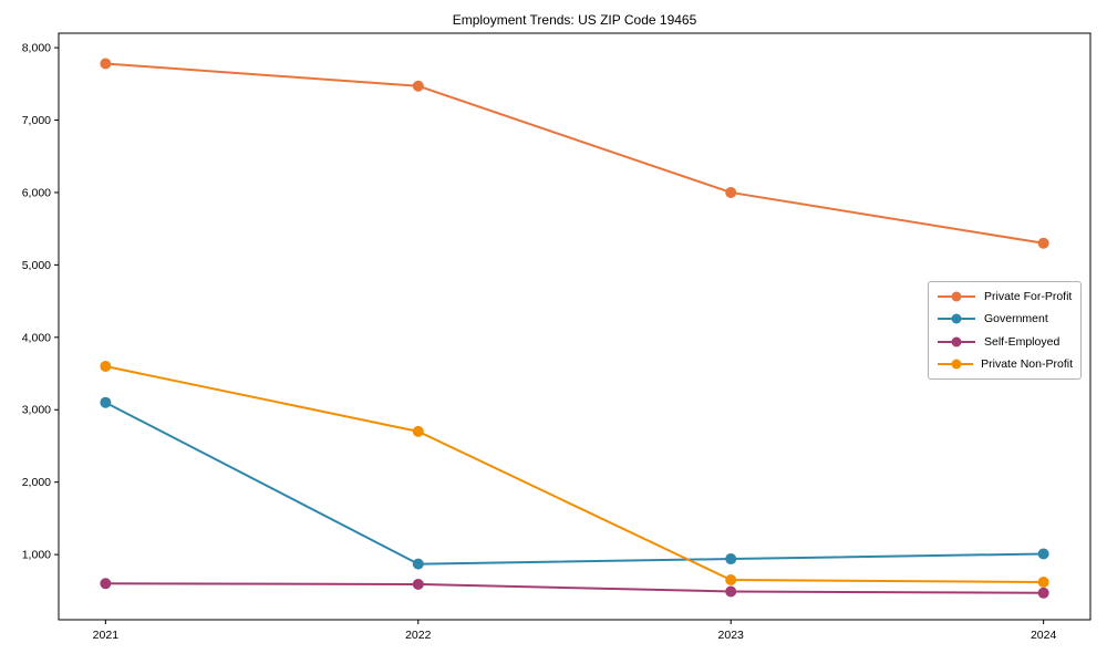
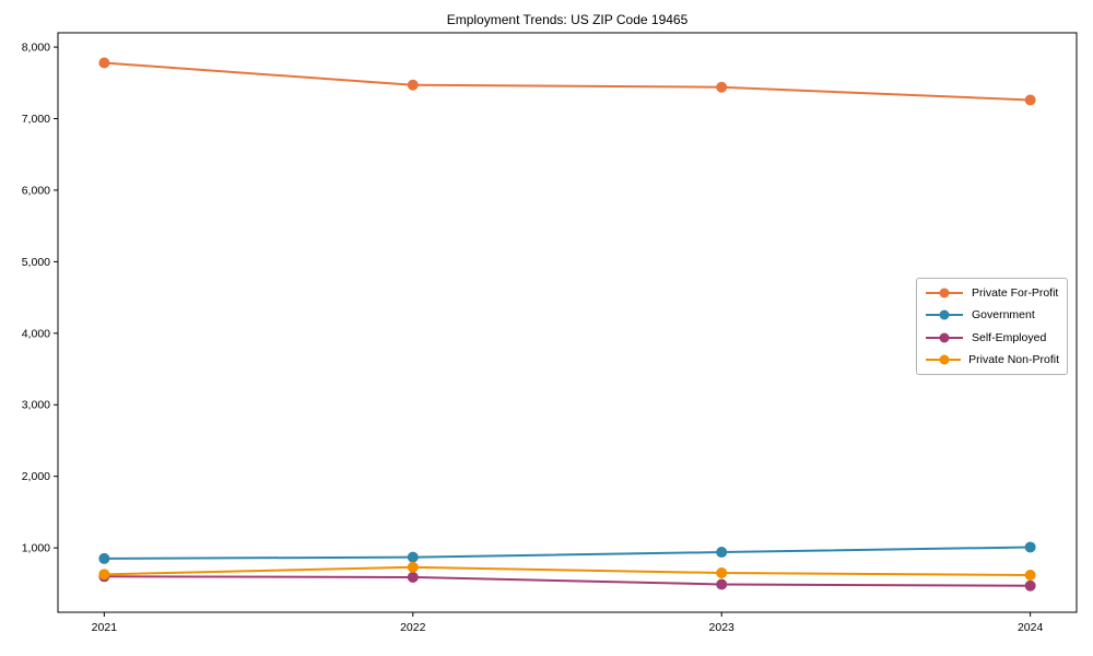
Government/2021: 3100 -> 800
Private Non-Profit/2021: 3600 -> 600
Private Non-Profit/2022: 2700 -> 700
Private For-Profit/2023: 6000 -> 7400
Private For-Profit/2024: 5300 -> 7300
